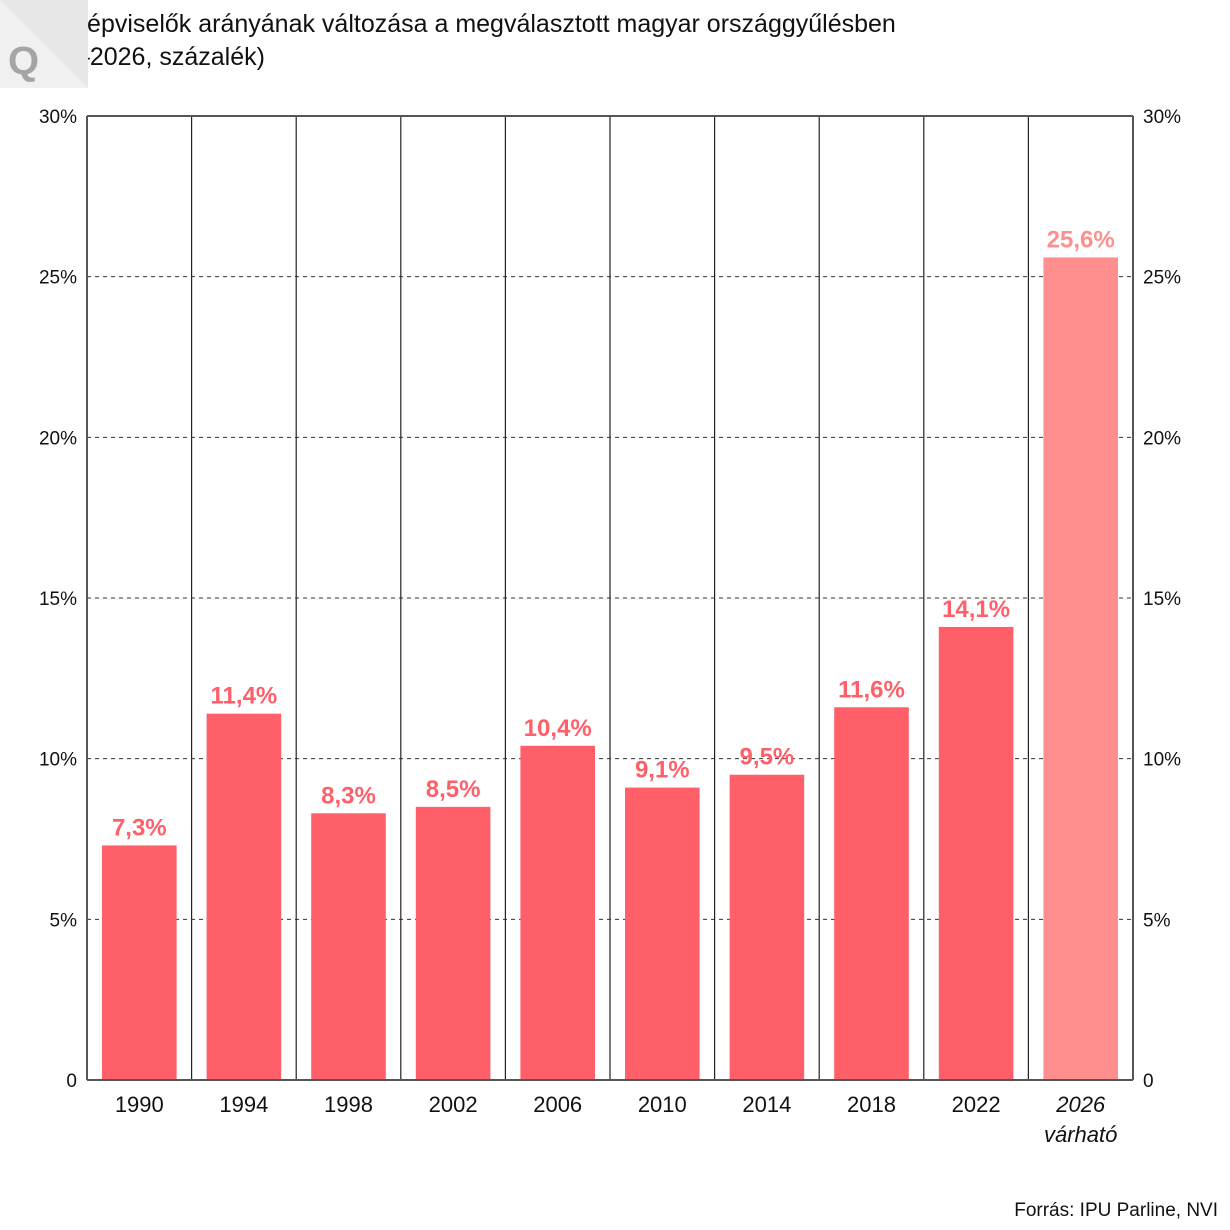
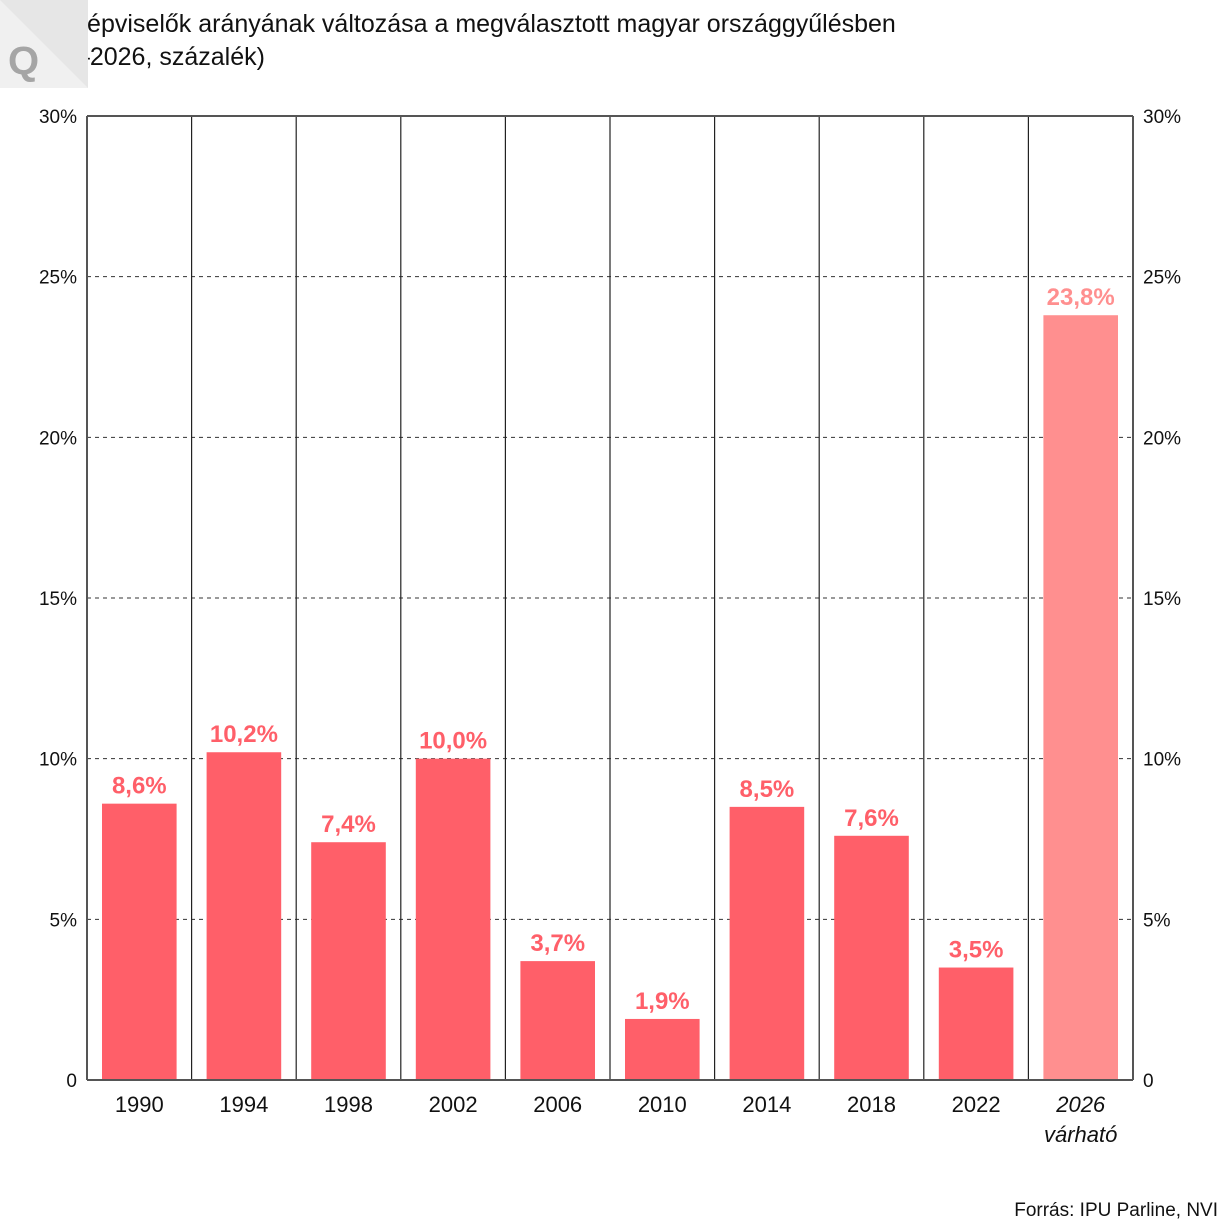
1990: 7,3% -> 8,6%
1994: 11,4% -> 10,2%
1998: 8,3% -> 7,4%
2002: 8,5% -> 10,0%
2006: 10,4% -> 3,7%
2010: 9,1% -> 1,9%
2014: 9,5% -> 8,5%
2018: 11,6% -> 7,6%
2022: 14,1% -> 3,5%
2026: 25,6% -> 23,8%
